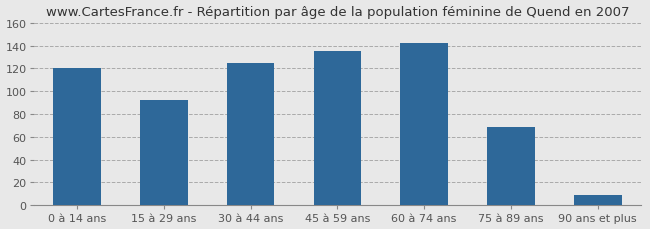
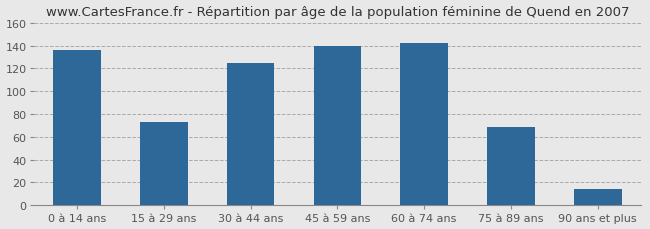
0 à 14 ans: 120 -> 136
15 à 29 ans: 92 -> 73
45 à 59 ans: 135 -> 140
90 ans et plus: 9 -> 14
